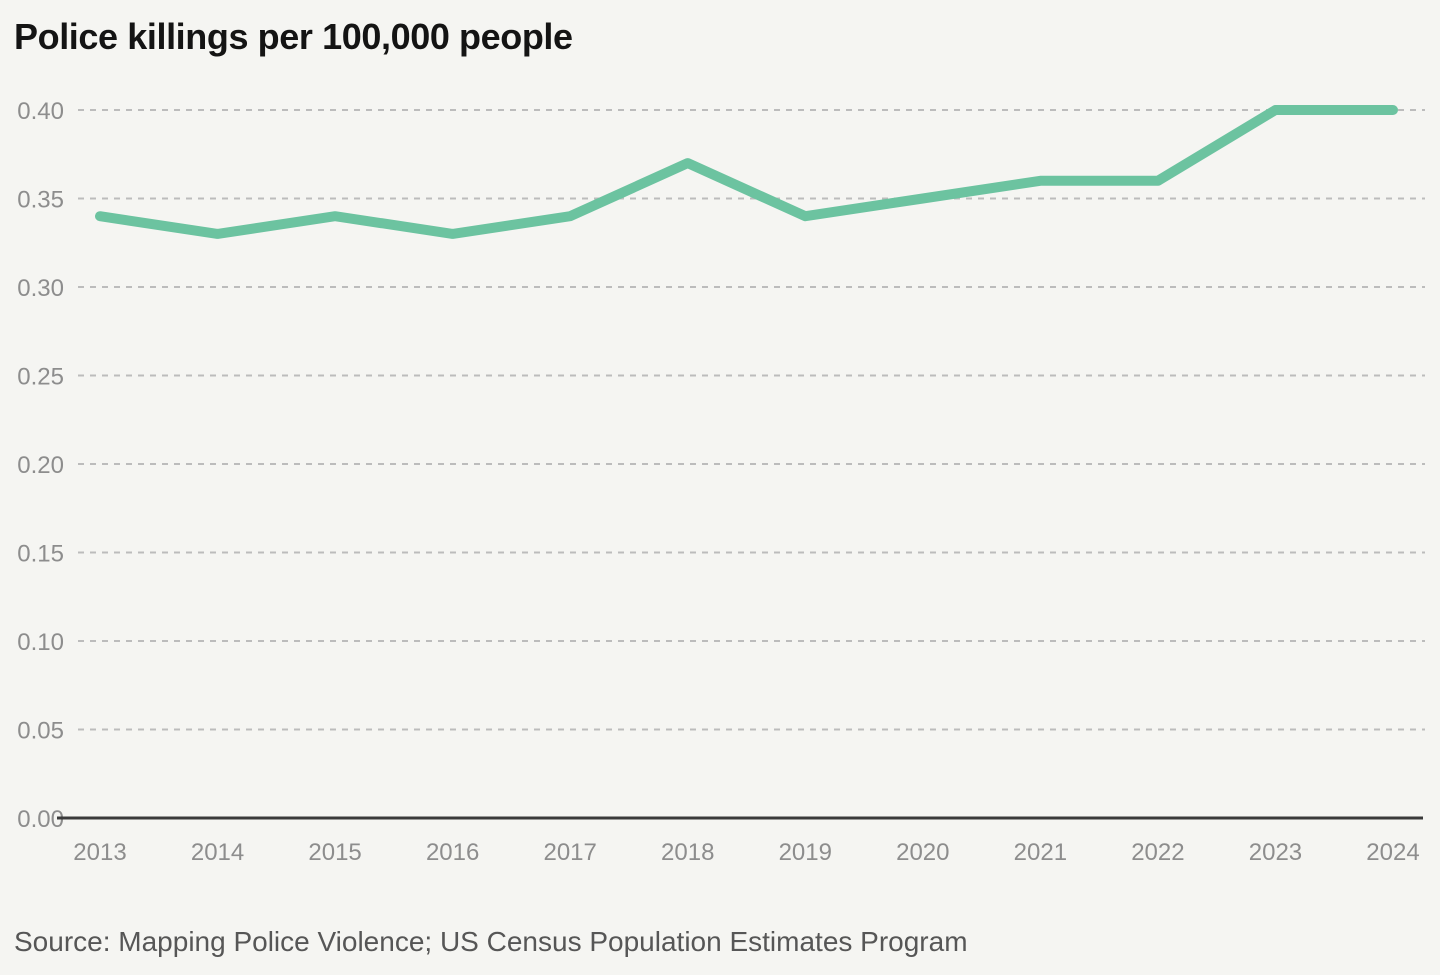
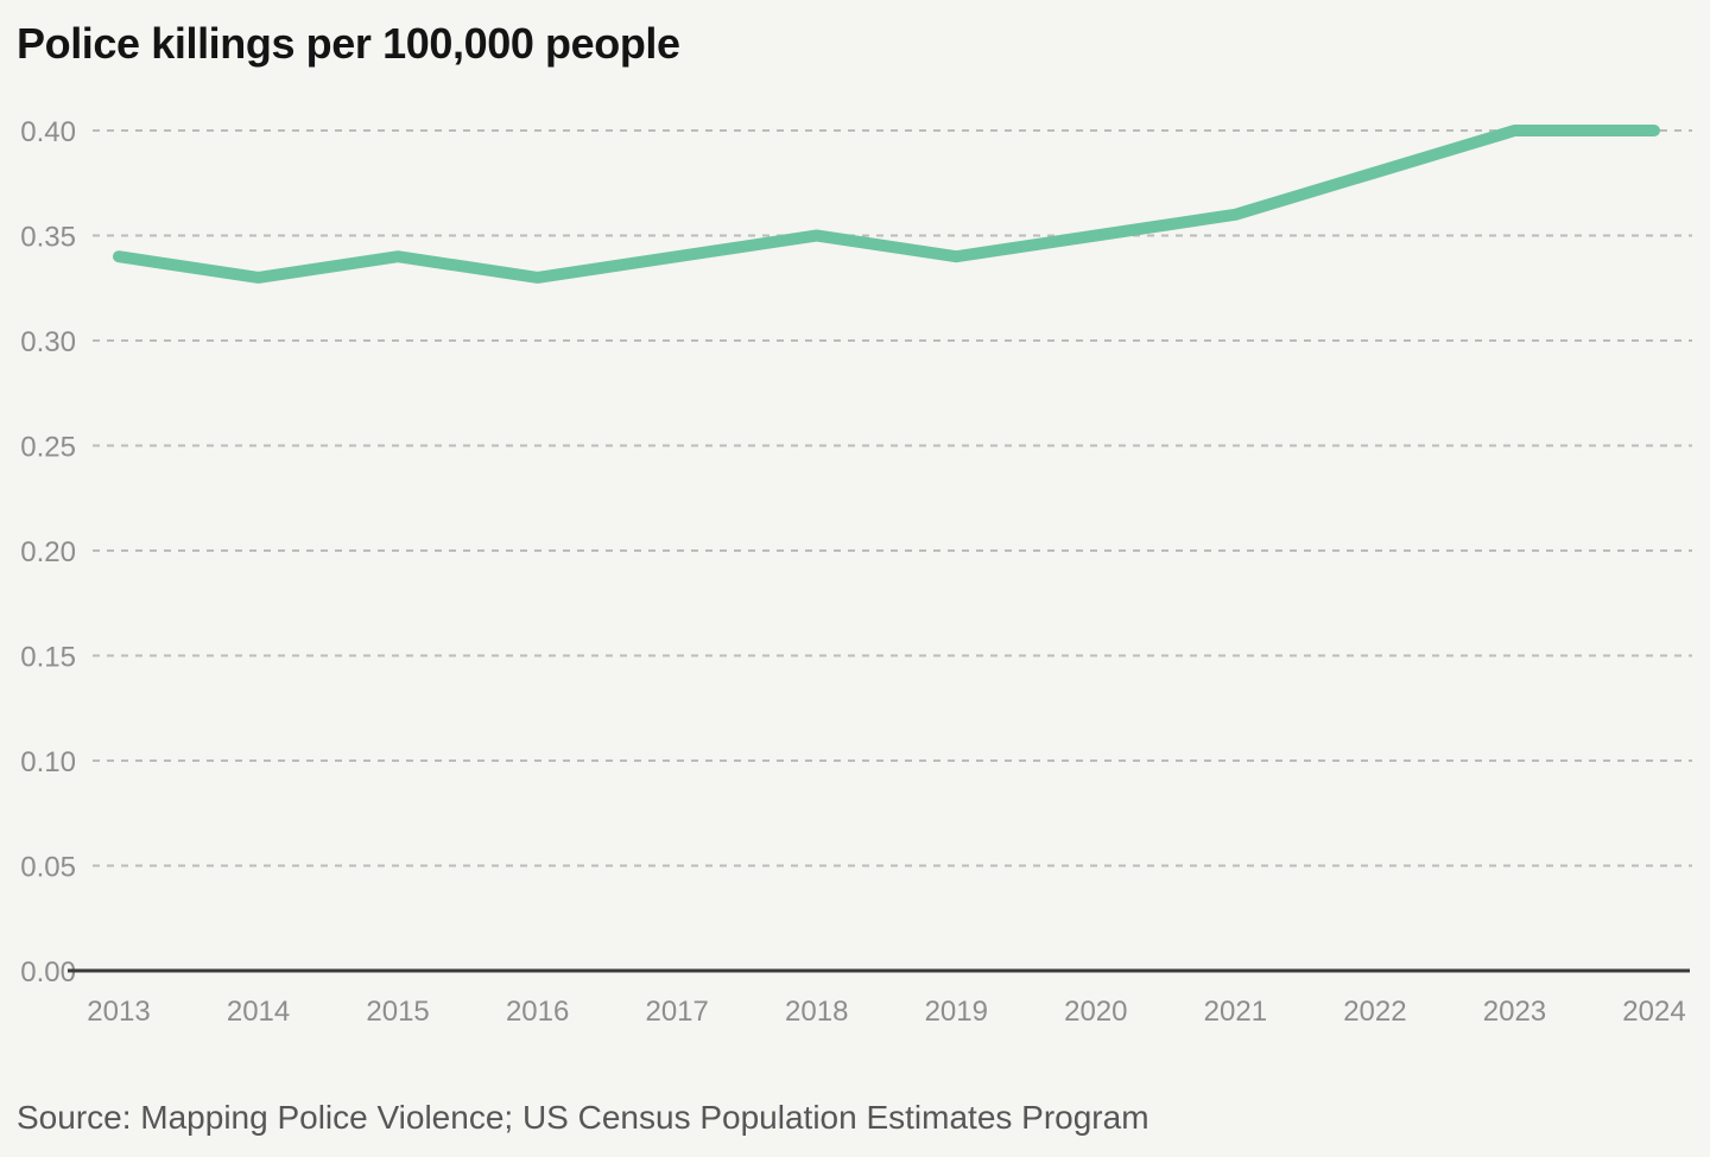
2018: 0.37 -> 0.35
2022: 0.36 -> 0.38
